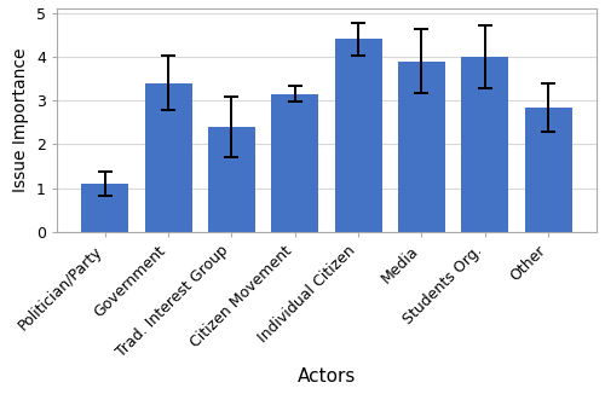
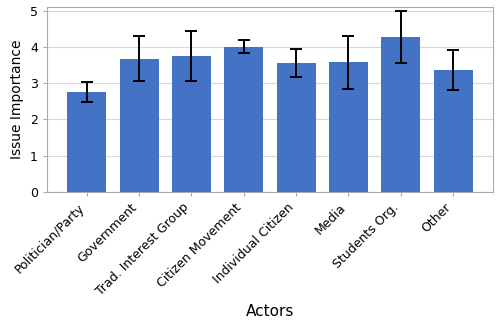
Politician/Party: 1.10 -> 2.75
Government: 3.40 -> 3.68
Trad. Interest Group: 2.40 -> 3.75
Citizen Movement: 3.15 -> 4.00
Individual Citizen: 4.40 -> 3.55
Media: 3.90 -> 3.58
Students Org.: 4.00 -> 4.28
Other: 2.85 -> 3.37
